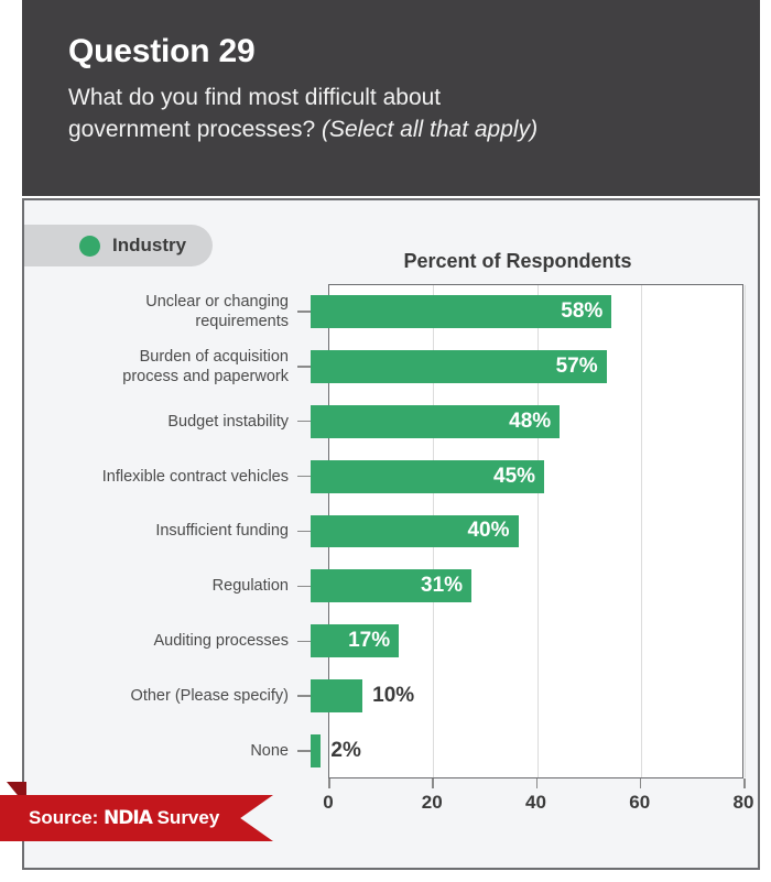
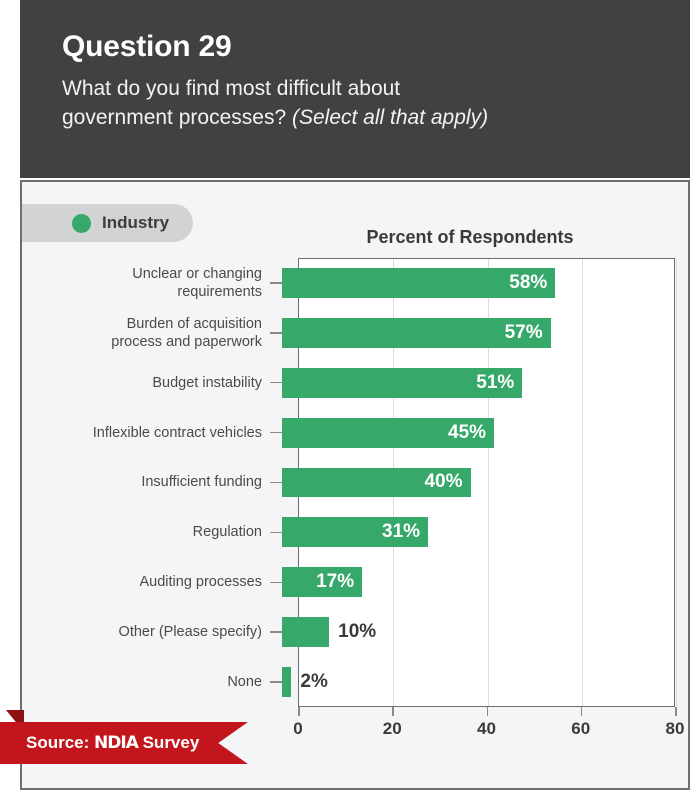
Budget instability: 48% -> 51%
